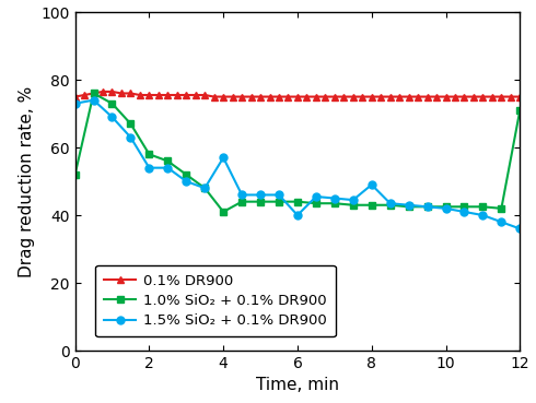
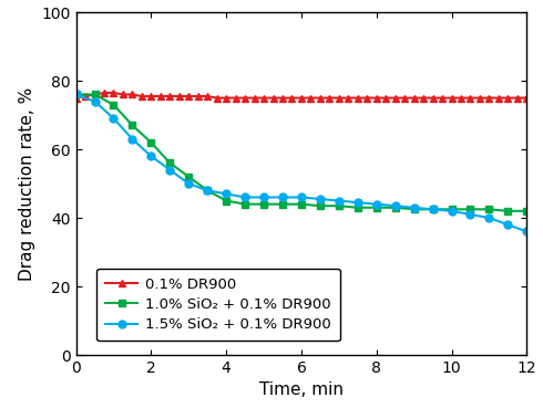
1.0% SiO₂ + 0.1% DR900/0: 52.0 -> 76.0
1.5% SiO₂ + 0.1% DR900/0: 73.0 -> 76.0
1.0% SiO₂ + 0.1% DR900/2: 58.0 -> 62.0
1.5% SiO₂ + 0.1% DR900/2: 54.0 -> 58.0
1.0% SiO₂ + 0.1% DR900/4: 41.0 -> 45.0
1.5% SiO₂ + 0.1% DR900/4: 57.0 -> 47.0
1.5% SiO₂ + 0.1% DR900/6: 40.0 -> 46.0
1.5% SiO₂ + 0.1% DR900/8: 49.0 -> 44.0
1.0% SiO₂ + 0.1% DR900/12: 71.0 -> 42.0
